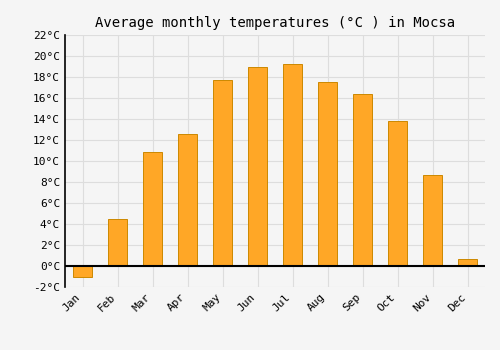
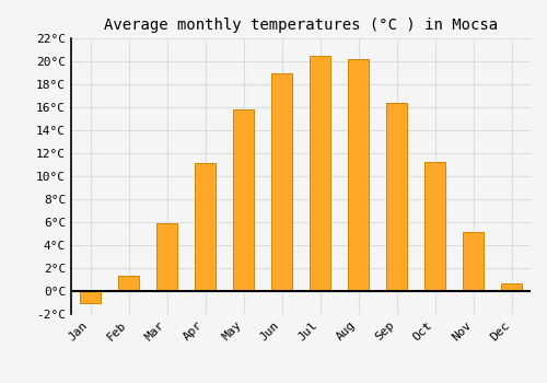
Feb: 4.5°C -> 1.3°C
Mar: 10.9°C -> 5.9°C
Apr: 12.6°C -> 11.1°C
May: 17.7°C -> 15.8°C
Jul: 19.2°C -> 20.5°C
Aug: 17.5°C -> 20.2°C
Oct: 13.8°C -> 11.2°C
Nov: 8.7°C -> 5.1°C
